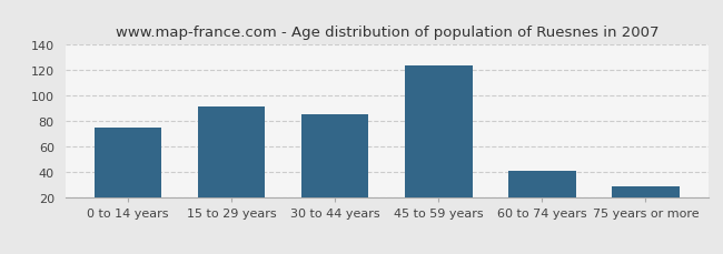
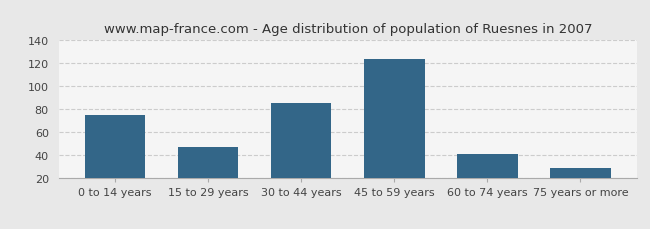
15 to 29 years: 92 -> 47
